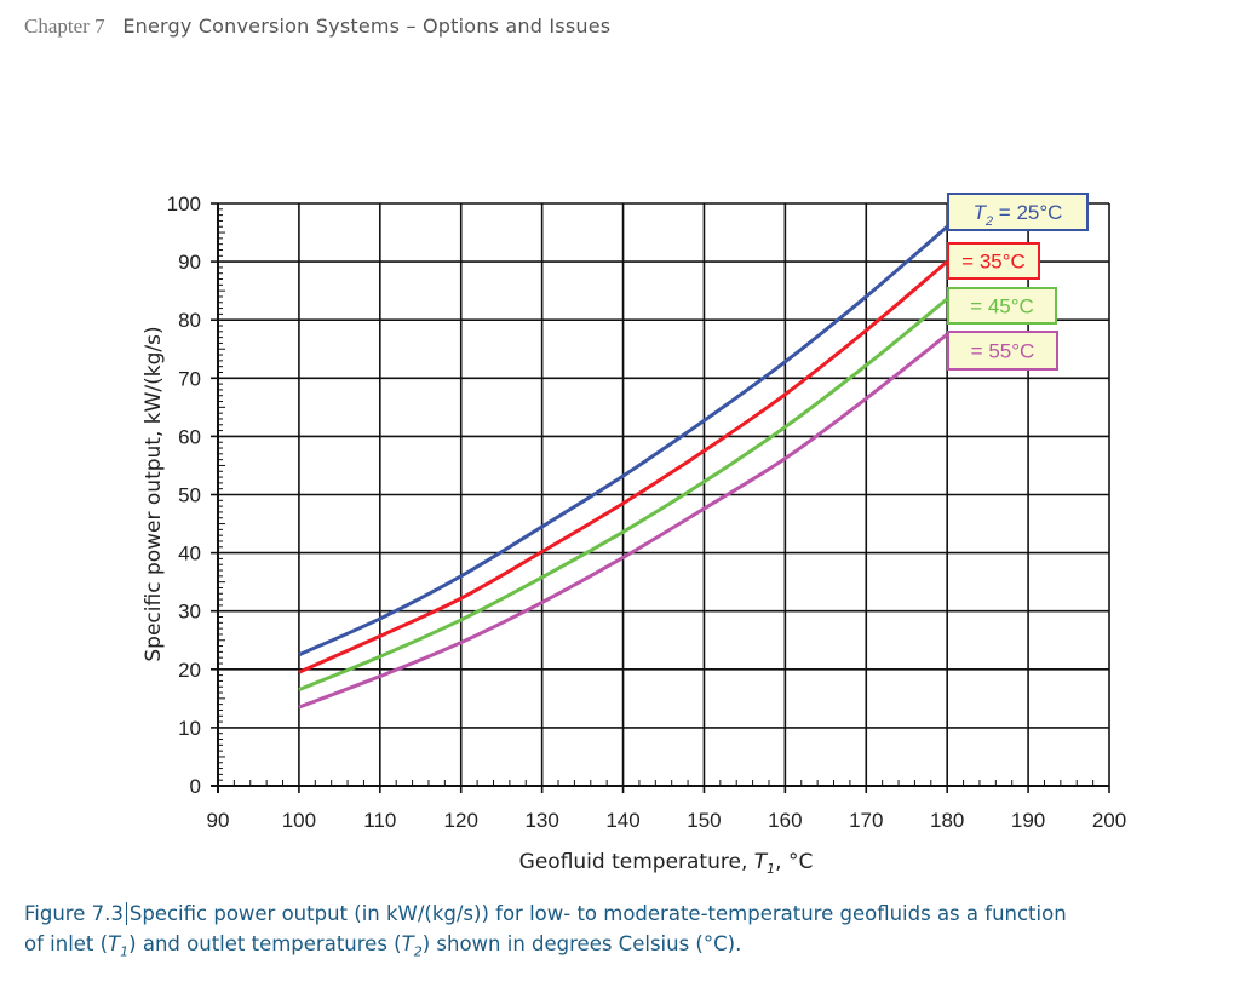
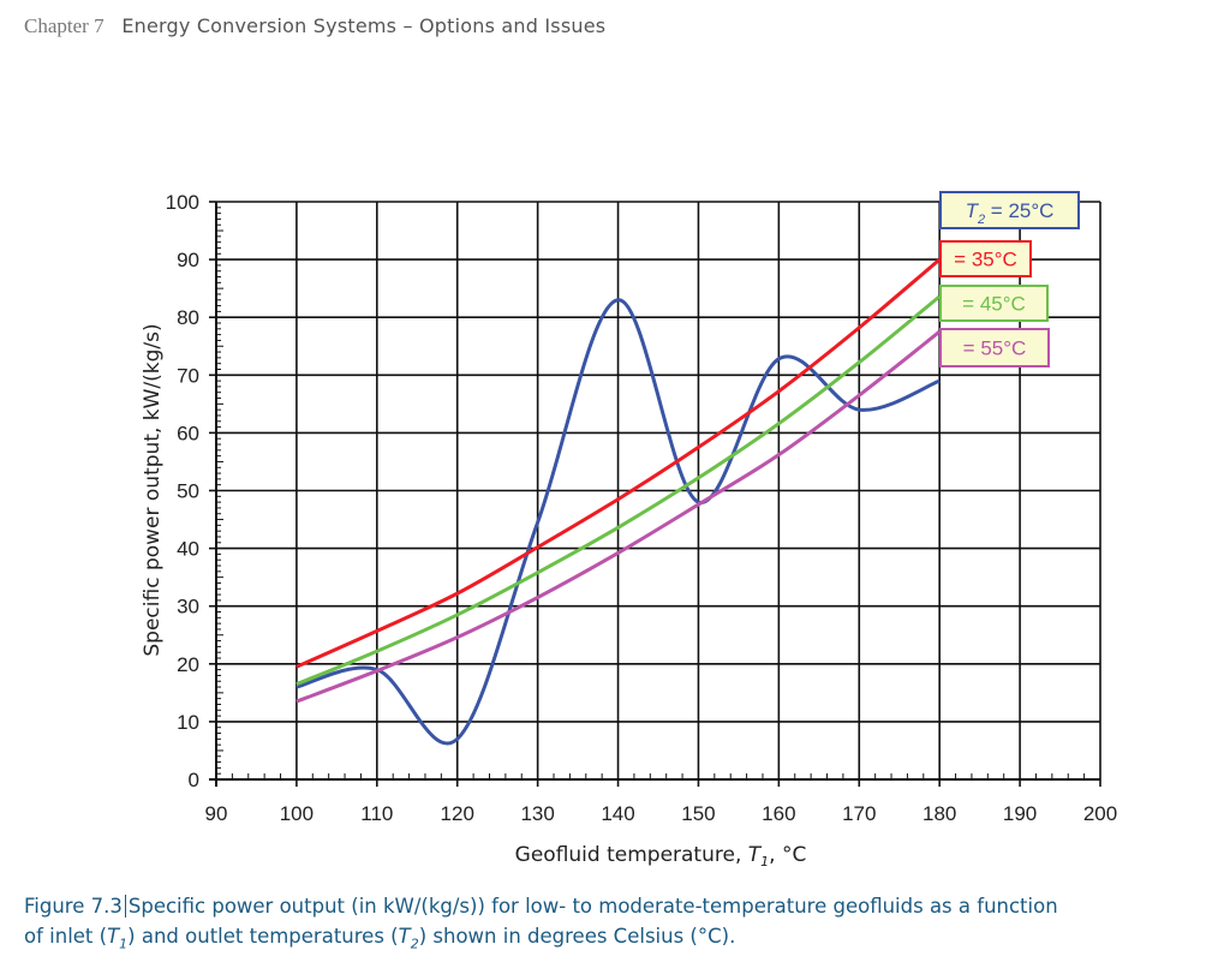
T2 = 25°C/100: 22 -> 16
T2 = 25°C/110: 29 -> 19
T2 = 25°C/120: 36 -> 7
T2 = 25°C/140: 53 -> 83
T2 = 25°C/150: 63 -> 48
T2 = 25°C/170: 84 -> 64
T2 = 25°C/180: 96 -> 69
